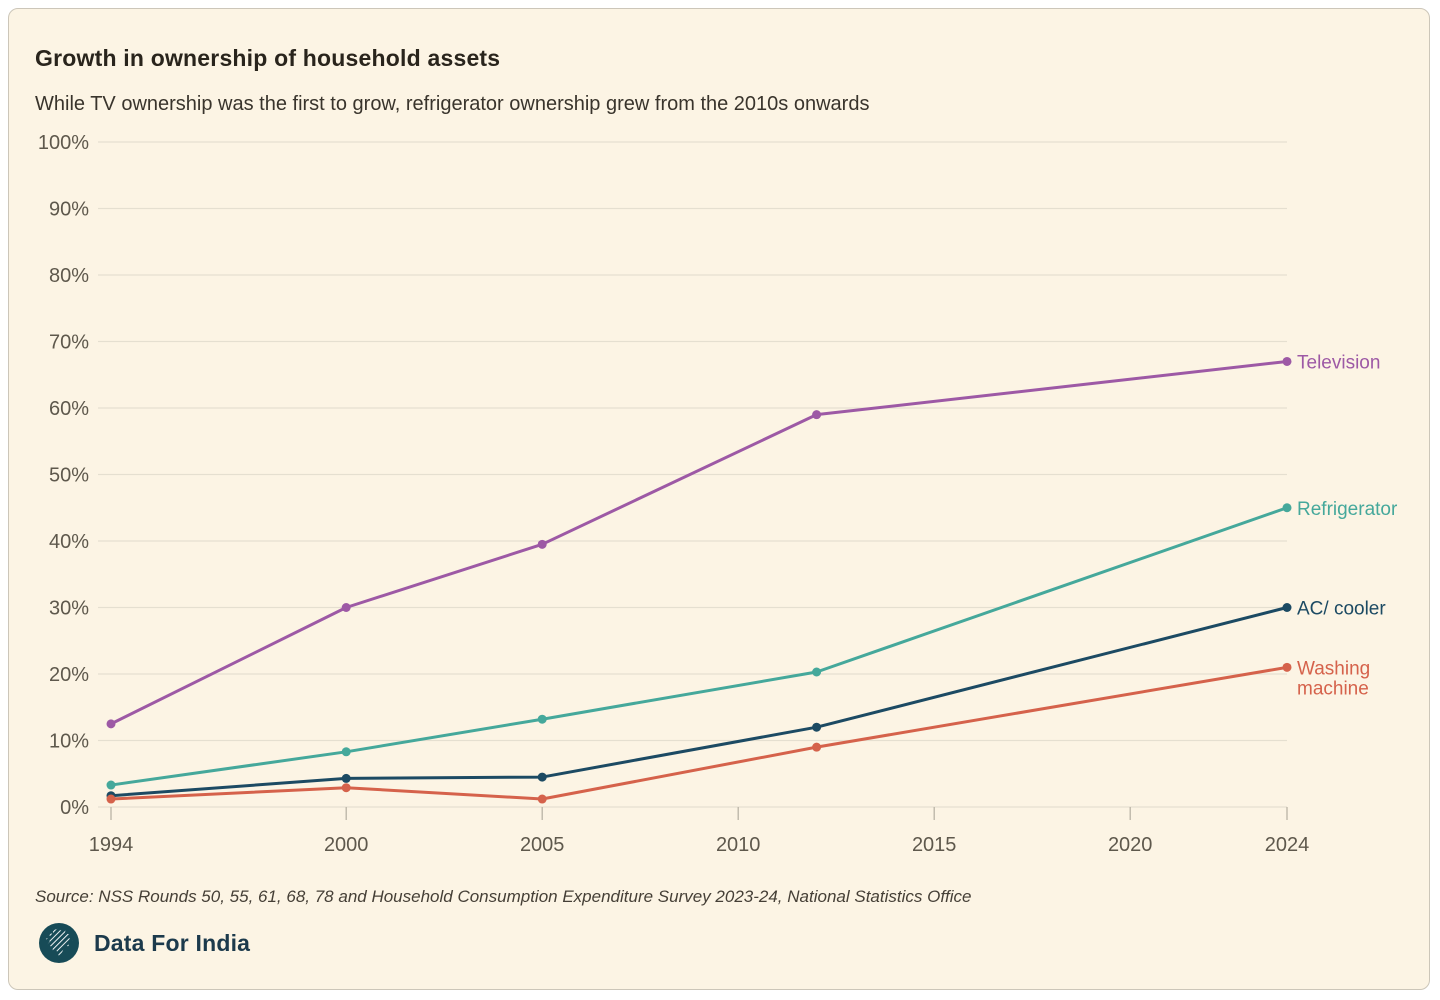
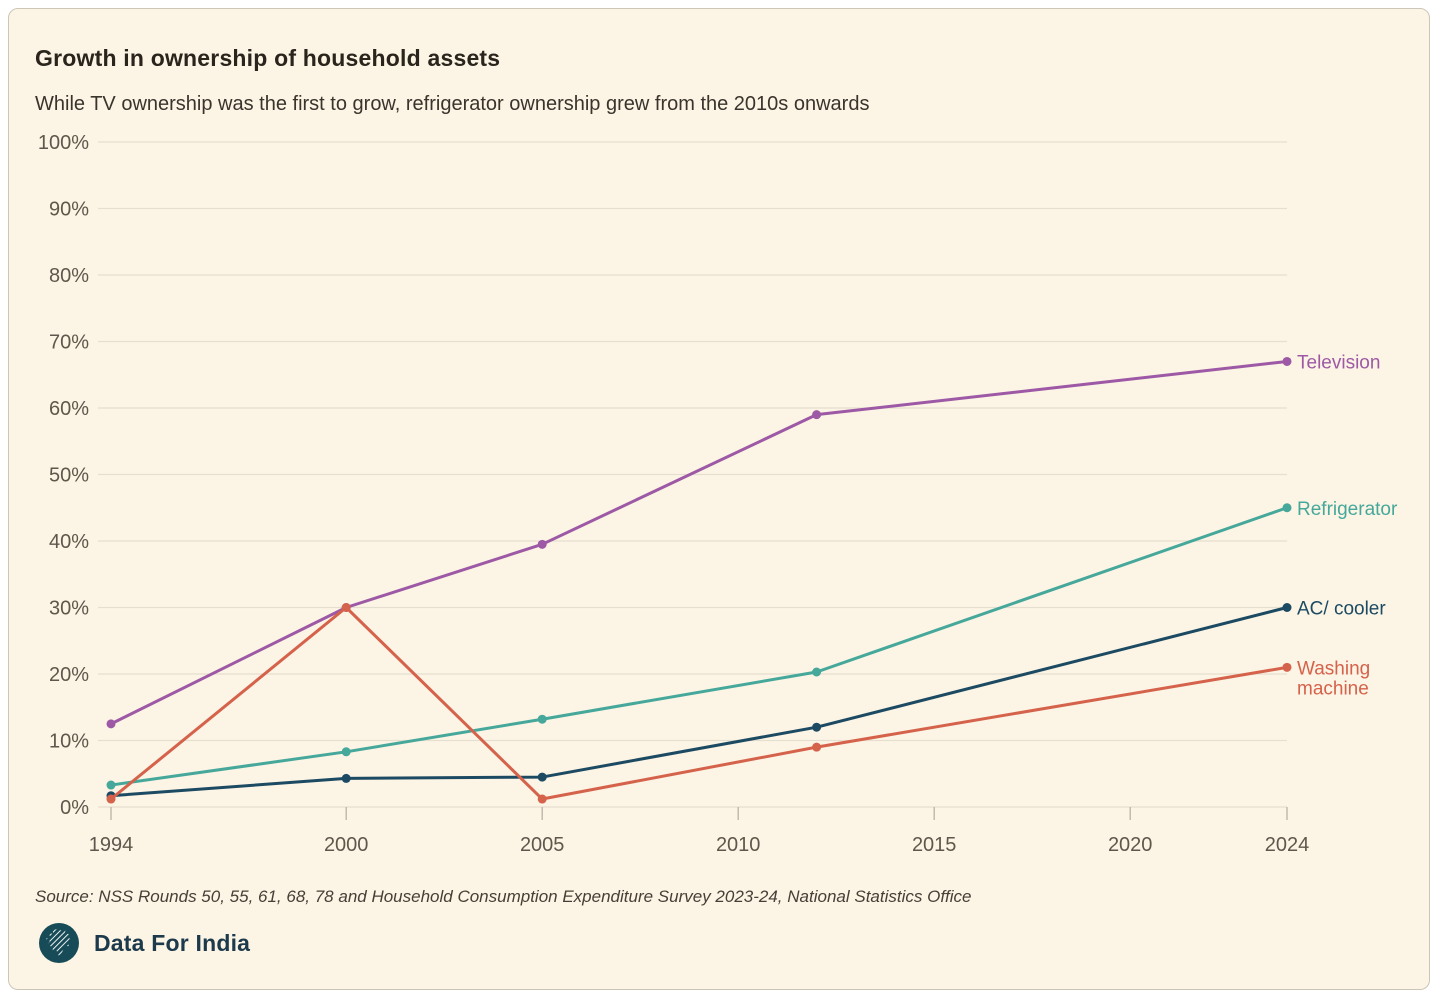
Washing machine/2000: 3% -> 30%
